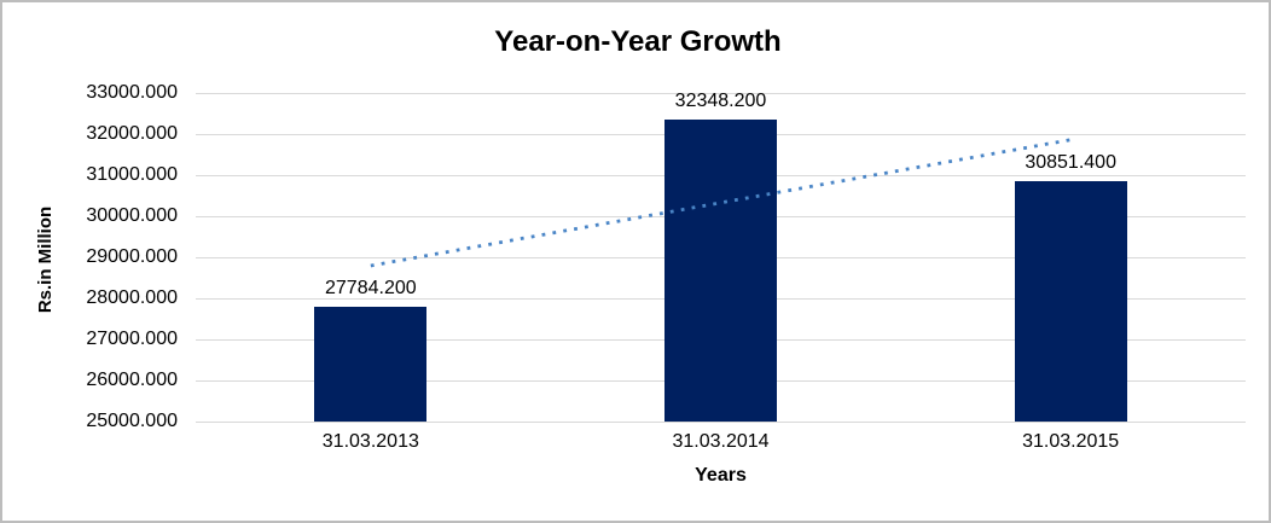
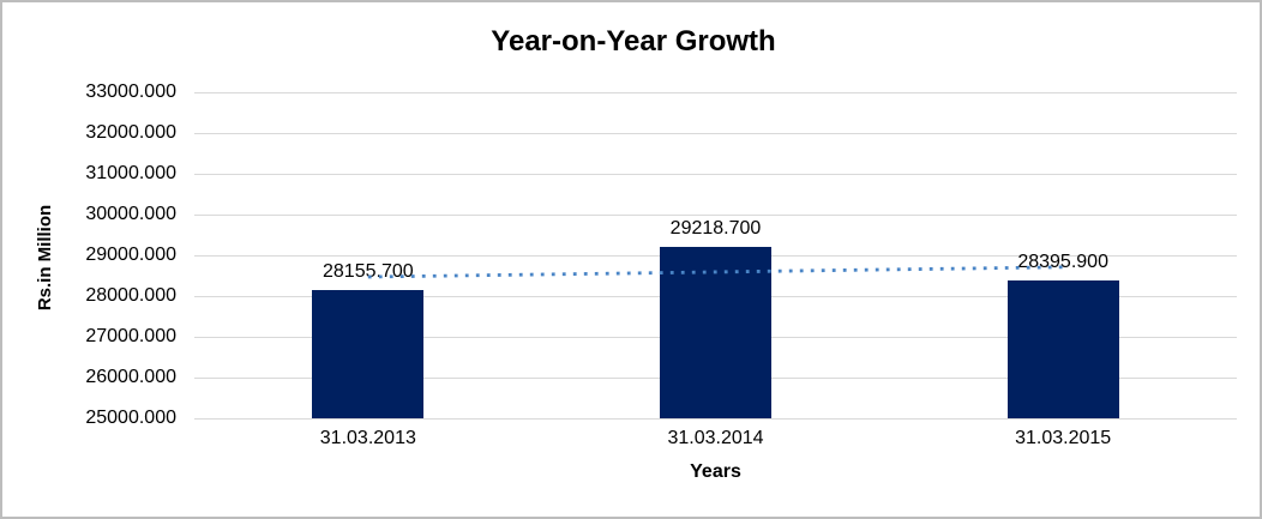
31.03.2013: 27784.200 -> 28155.700
31.03.2014: 32348.200 -> 29218.700
31.03.2015: 30851.400 -> 28395.900
